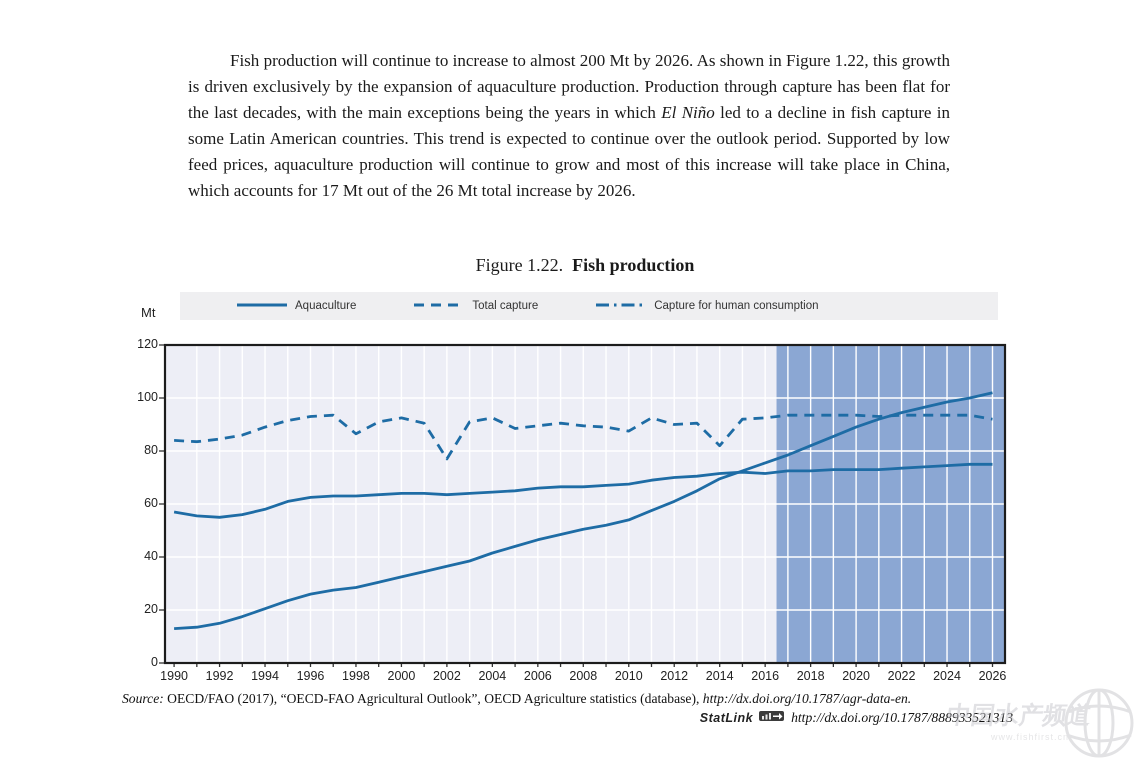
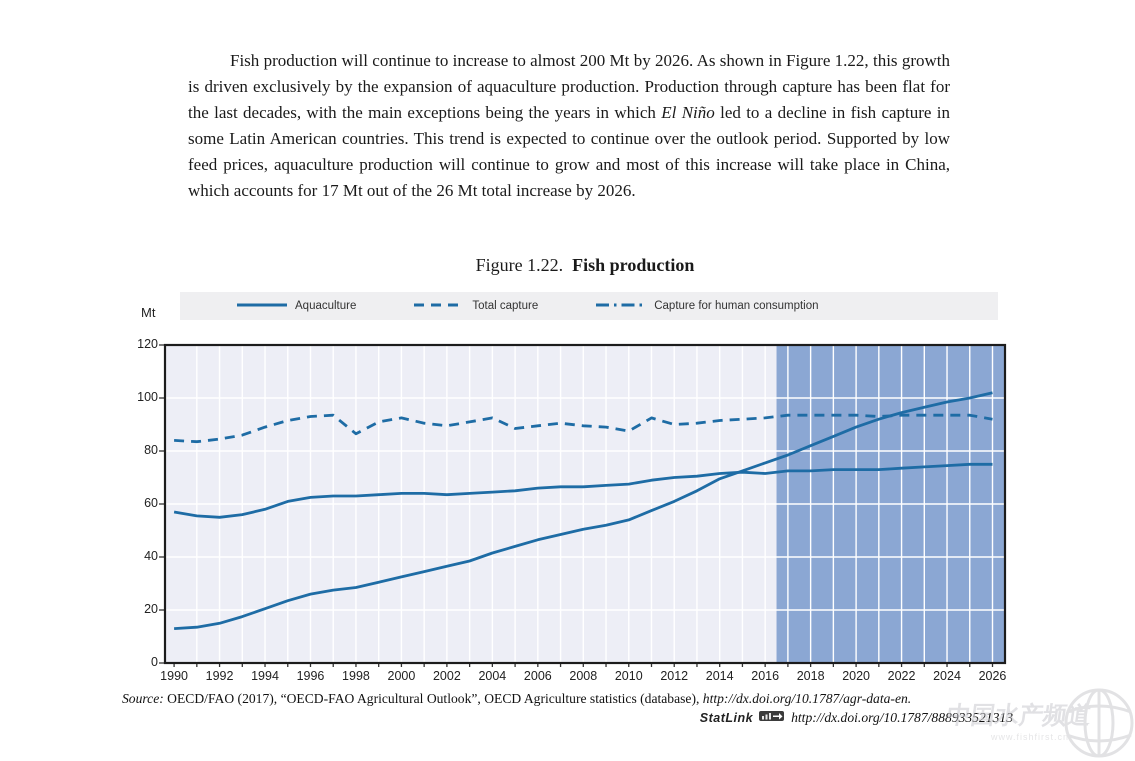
Total capture/2002: 77 -> 90
Total capture/2014: 82 -> 92
